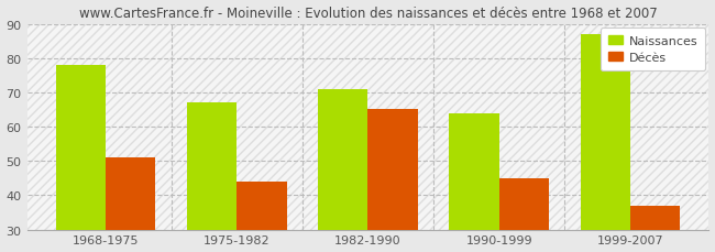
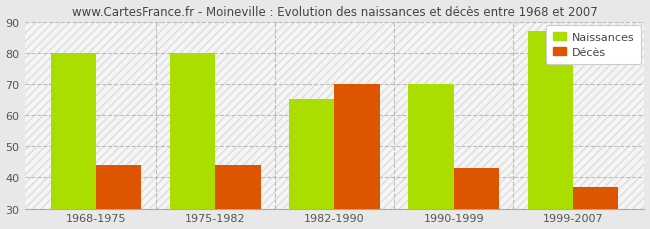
Naissances/1968-1975: 78 -> 80
Décès/1968-1975: 51 -> 44
Naissances/1975-1982: 67 -> 80
Naissances/1982-1990: 71 -> 65
Décès/1982-1990: 65 -> 70
Naissances/1990-1999: 64 -> 70
Décès/1990-1999: 45 -> 43
